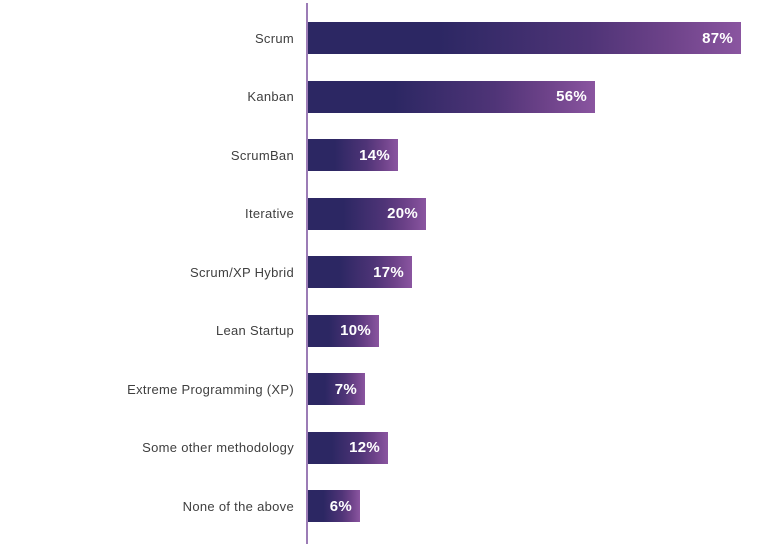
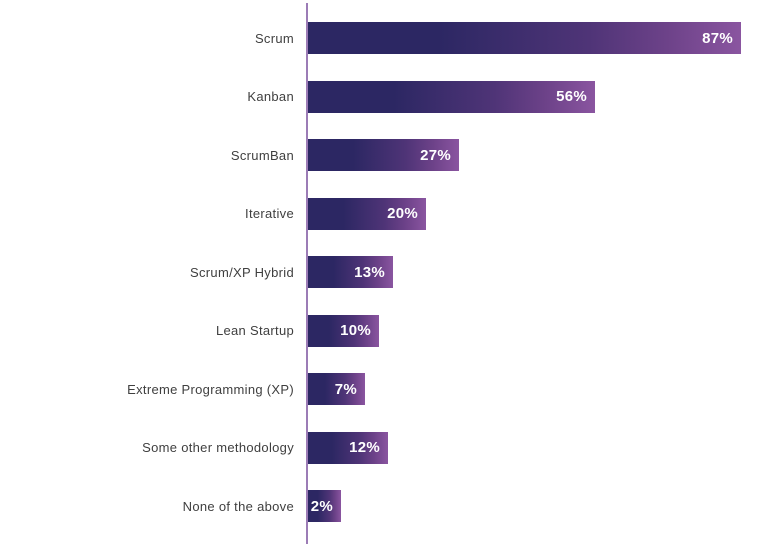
ScrumBan: 14% -> 27%
Scrum/XP Hybrid: 17% -> 13%
None of the above: 6% -> 2%
